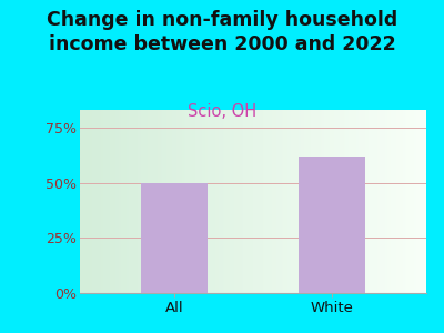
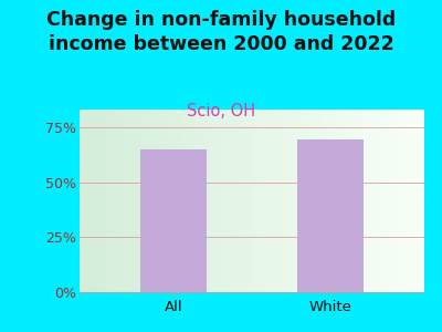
All: 50% -> 65%
White: 62% -> 70%
